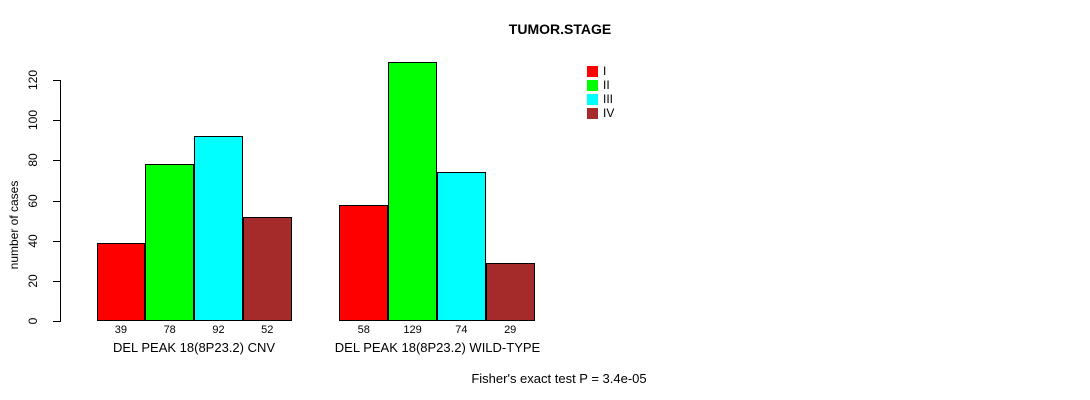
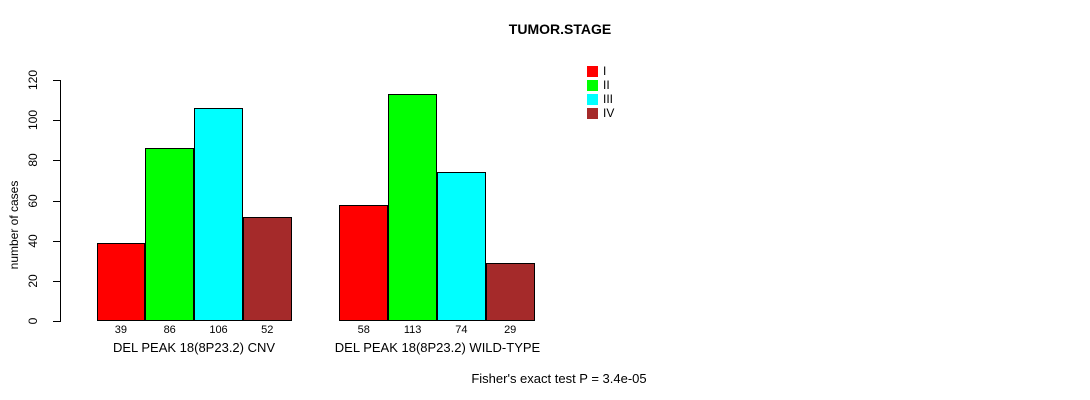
II/DEL PEAK 18(8P23.2) CNV: 78 -> 86
III/DEL PEAK 18(8P23.2) CNV: 92 -> 106
II/DEL PEAK 18(8P23.2) WILD-TYPE: 129 -> 113
